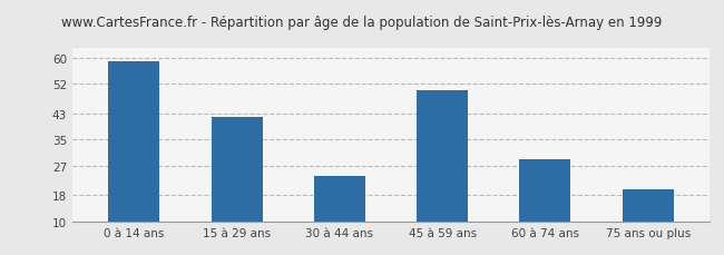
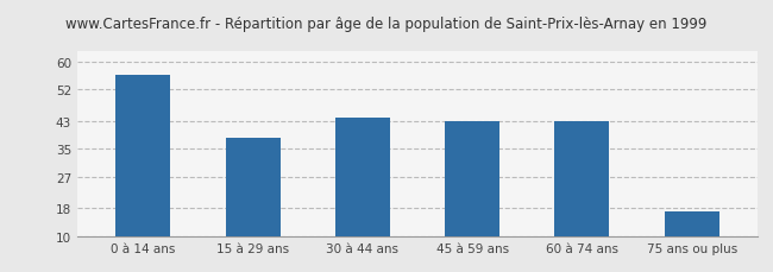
0 à 14 ans: 59 -> 56
15 à 29 ans: 42 -> 38
30 à 44 ans: 24 -> 44
45 à 59 ans: 50 -> 43
60 à 74 ans: 29 -> 43
75 ans ou plus: 20 -> 17
